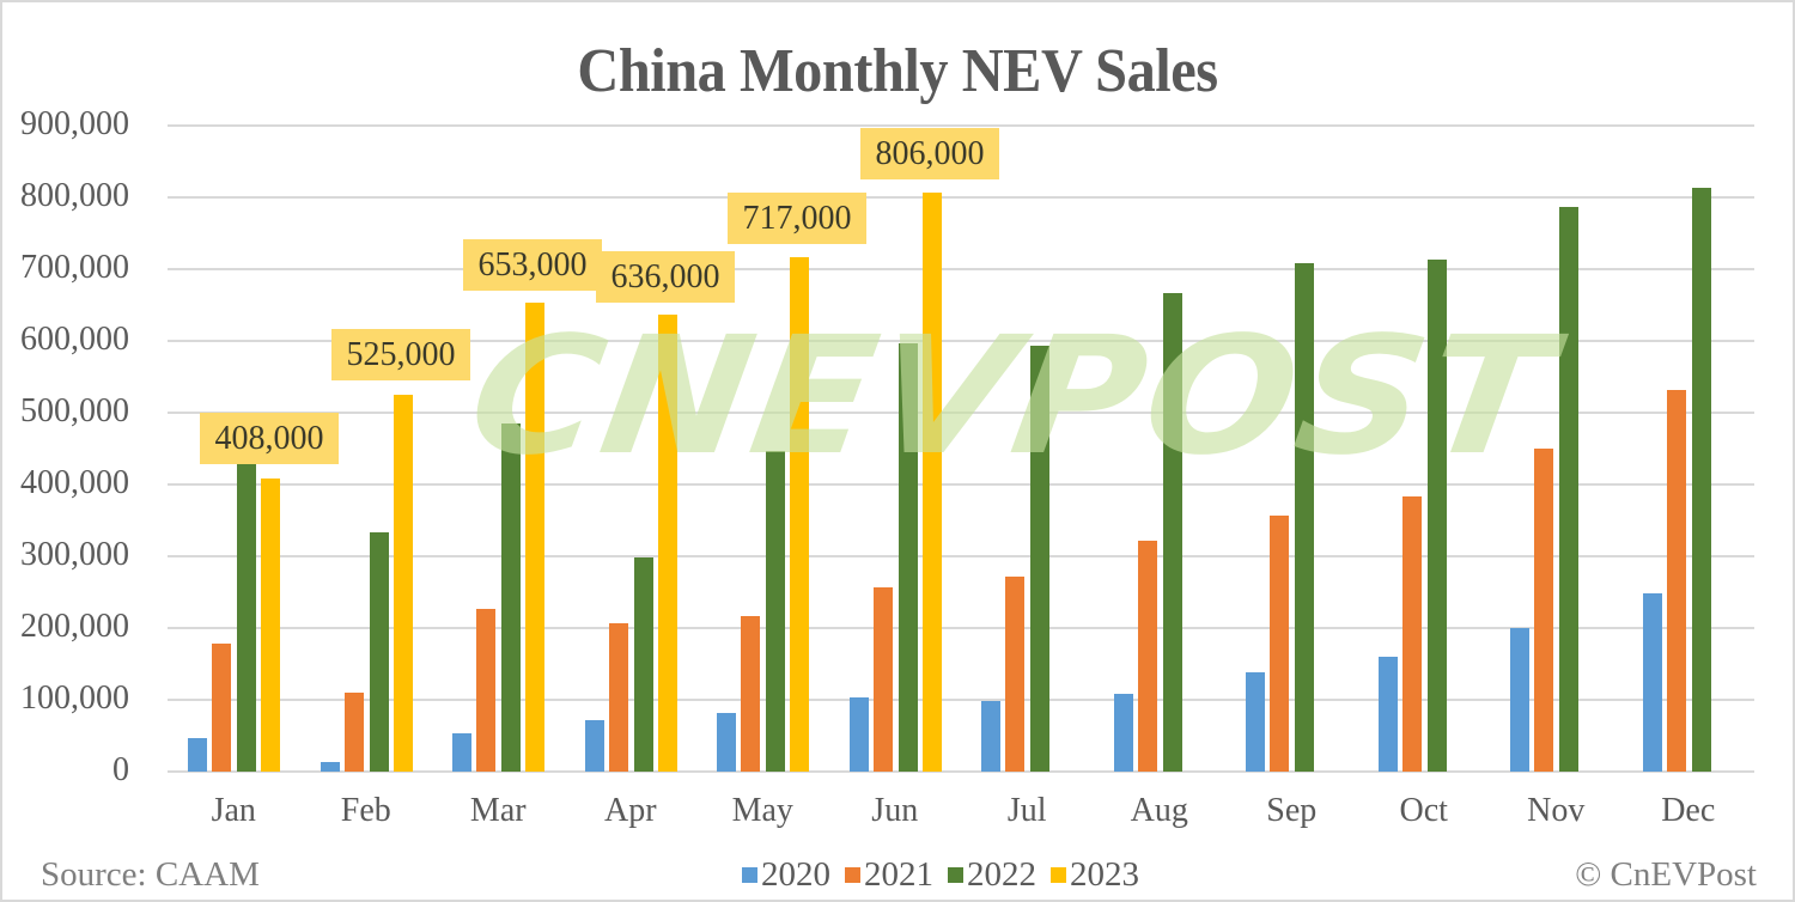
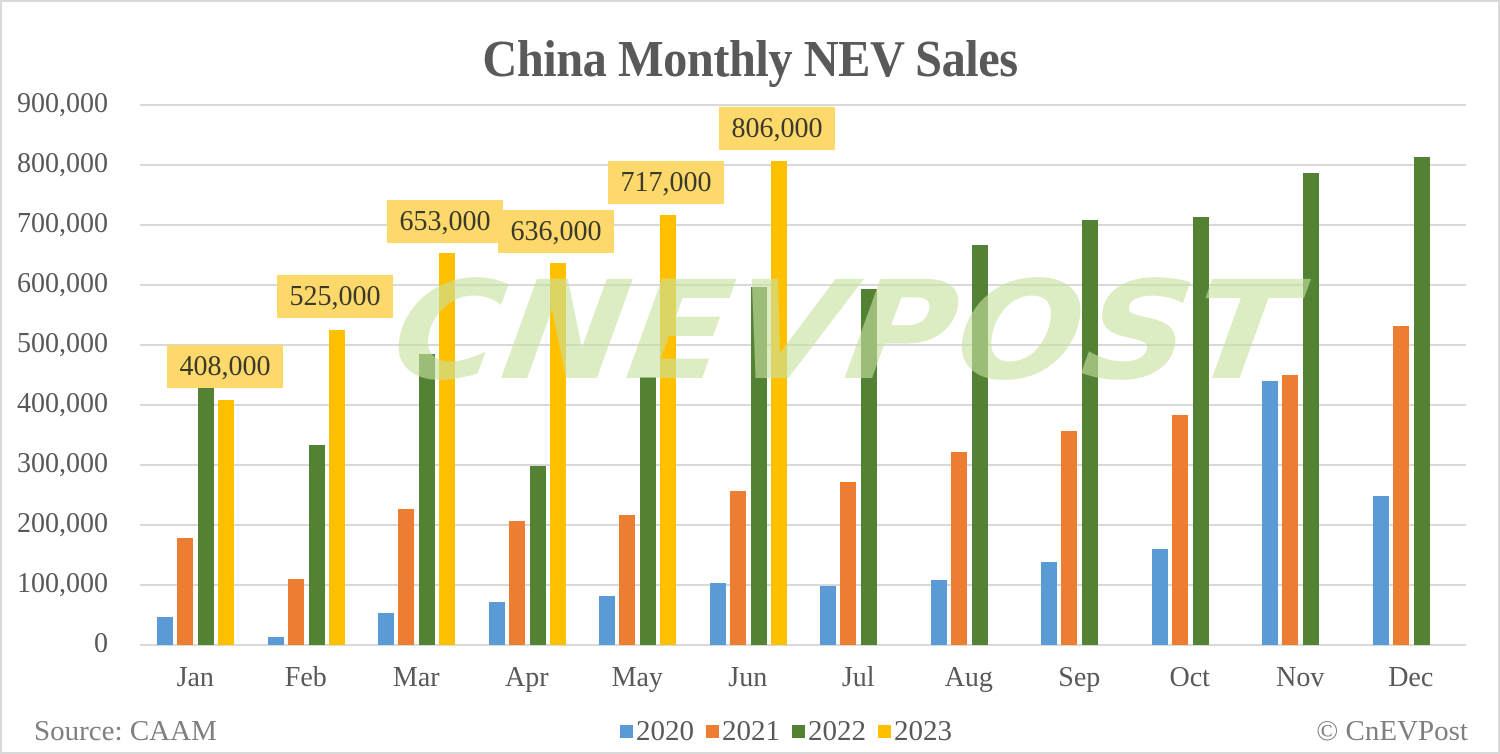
2020/Nov: 200000 -> 440000
